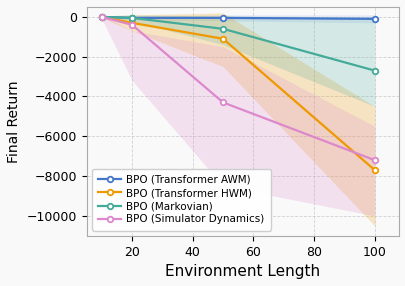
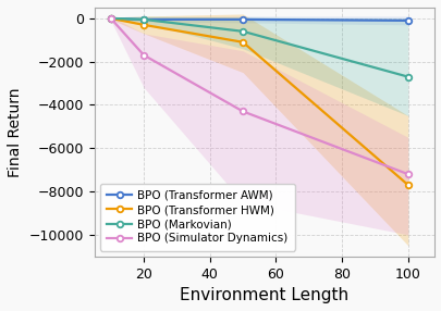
BPO (Simulator Dynamics)/20: -400 -> -1700
